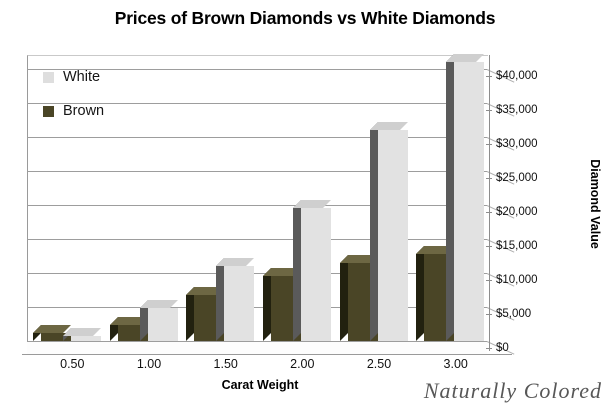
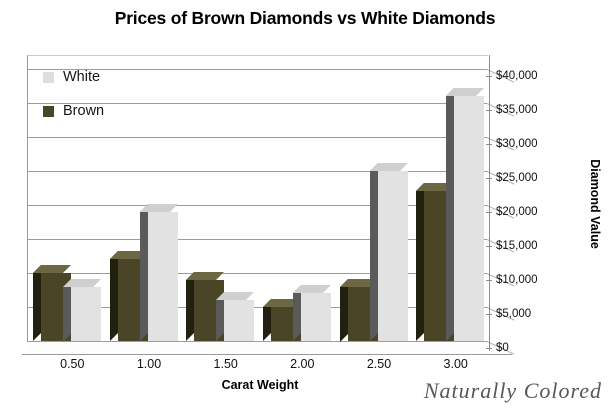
White/0.50: $1000 -> $8000
Brown/0.50: $1000 -> $10000
White/1.00: $5000 -> $19000
Brown/1.00: $2000 -> $12000
White/1.50: $11000 -> $6000
Brown/1.50: $7000 -> $9000
White/2.00: $20000 -> $7000
Brown/2.00: $10000 -> $5000
White/2.50: $31000 -> $25000
Brown/2.50: $12000 -> $8000
White/3.00: $41000 -> $36000
Brown/3.00: $13000 -> $22000
